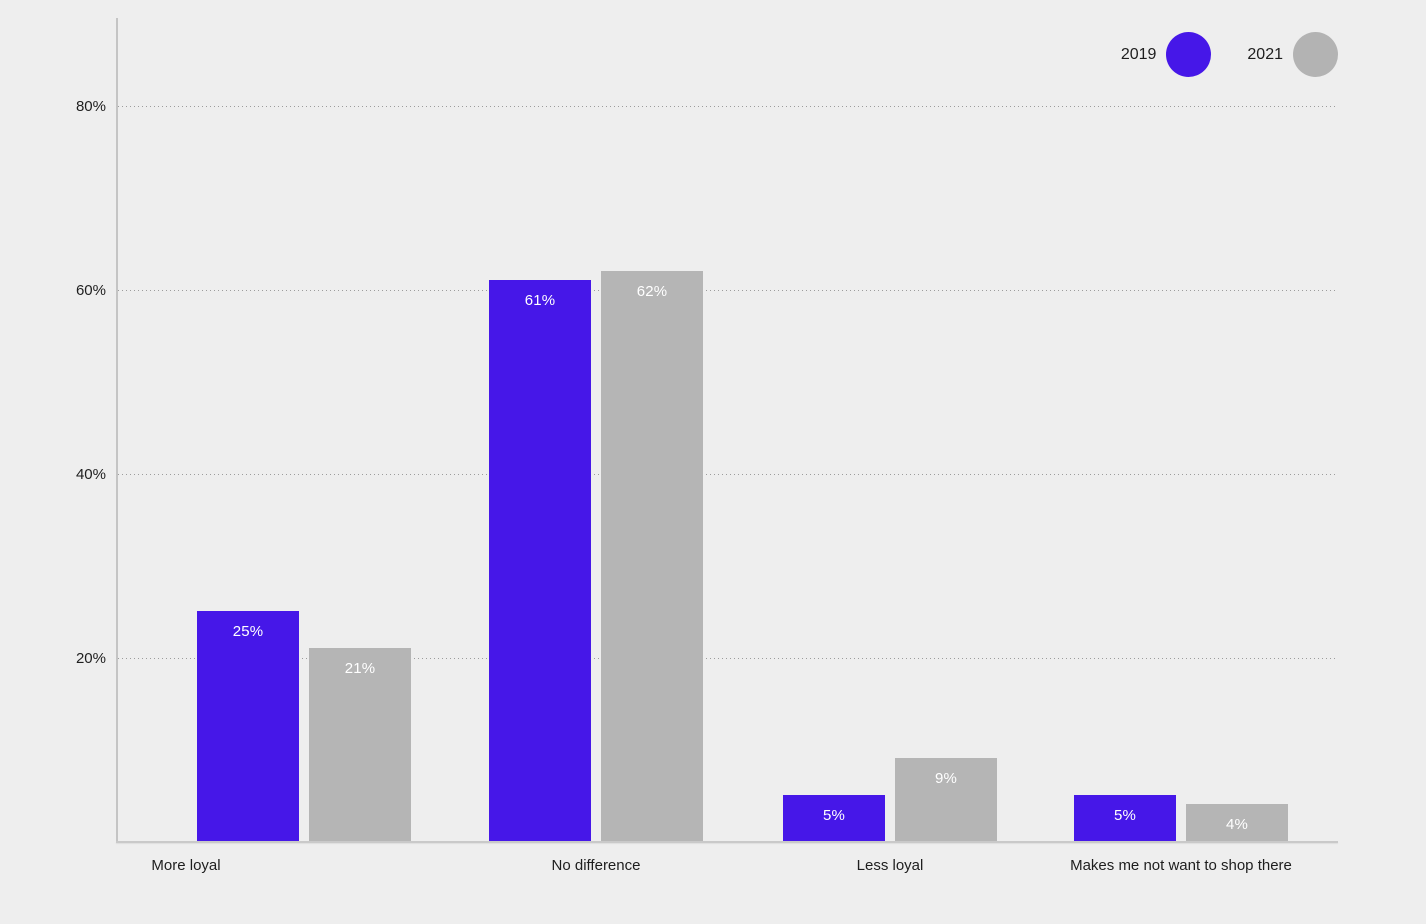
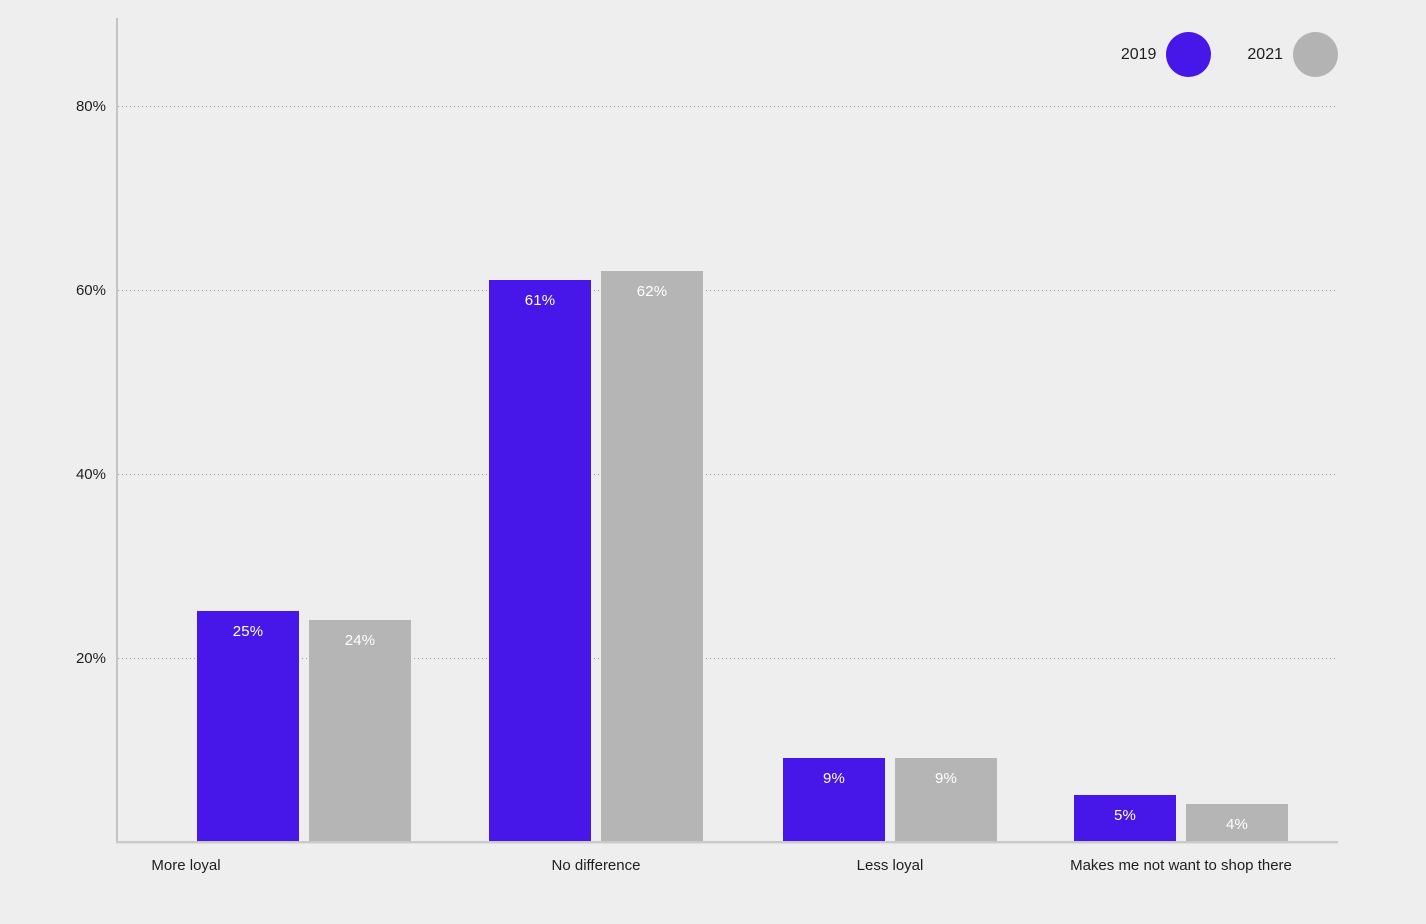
2021/More loyal: 21% -> 24%
2019/Less loyal: 5% -> 9%
